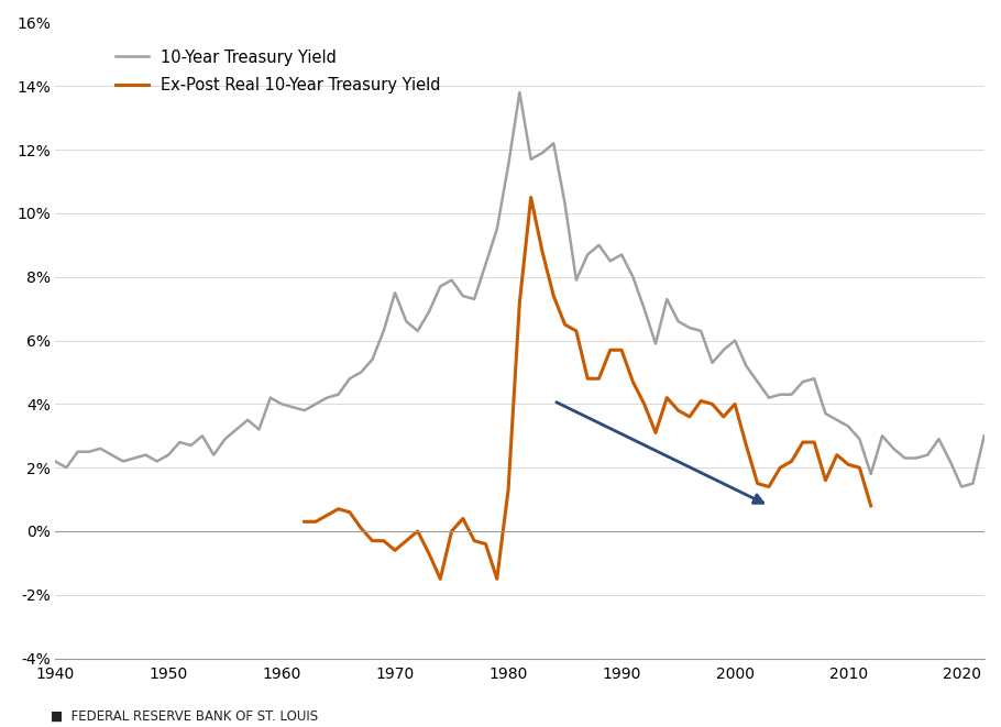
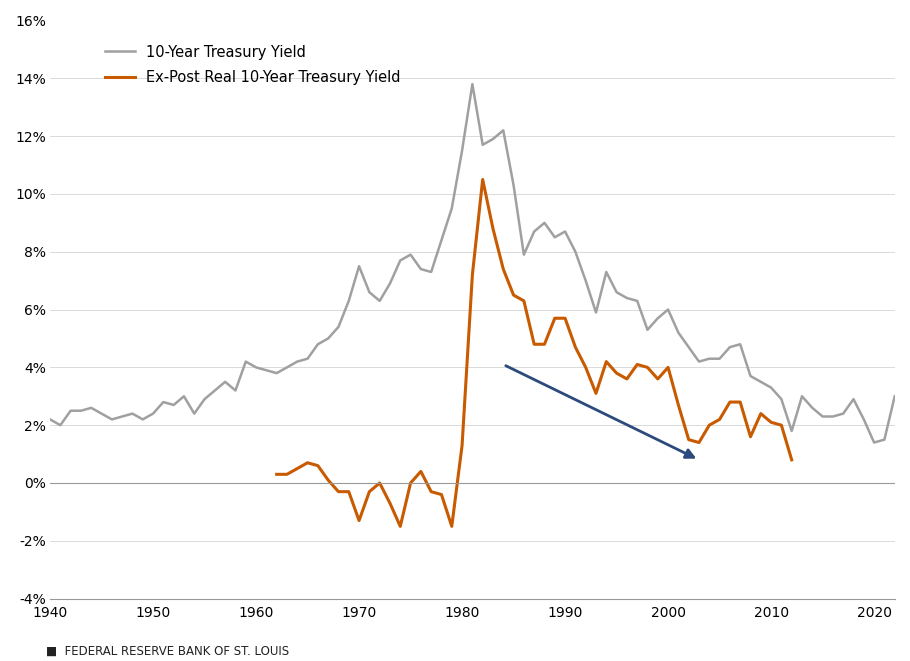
Ex-Post Real 10-Year Treasury Yield/1970: -0.6% -> -1.3%
